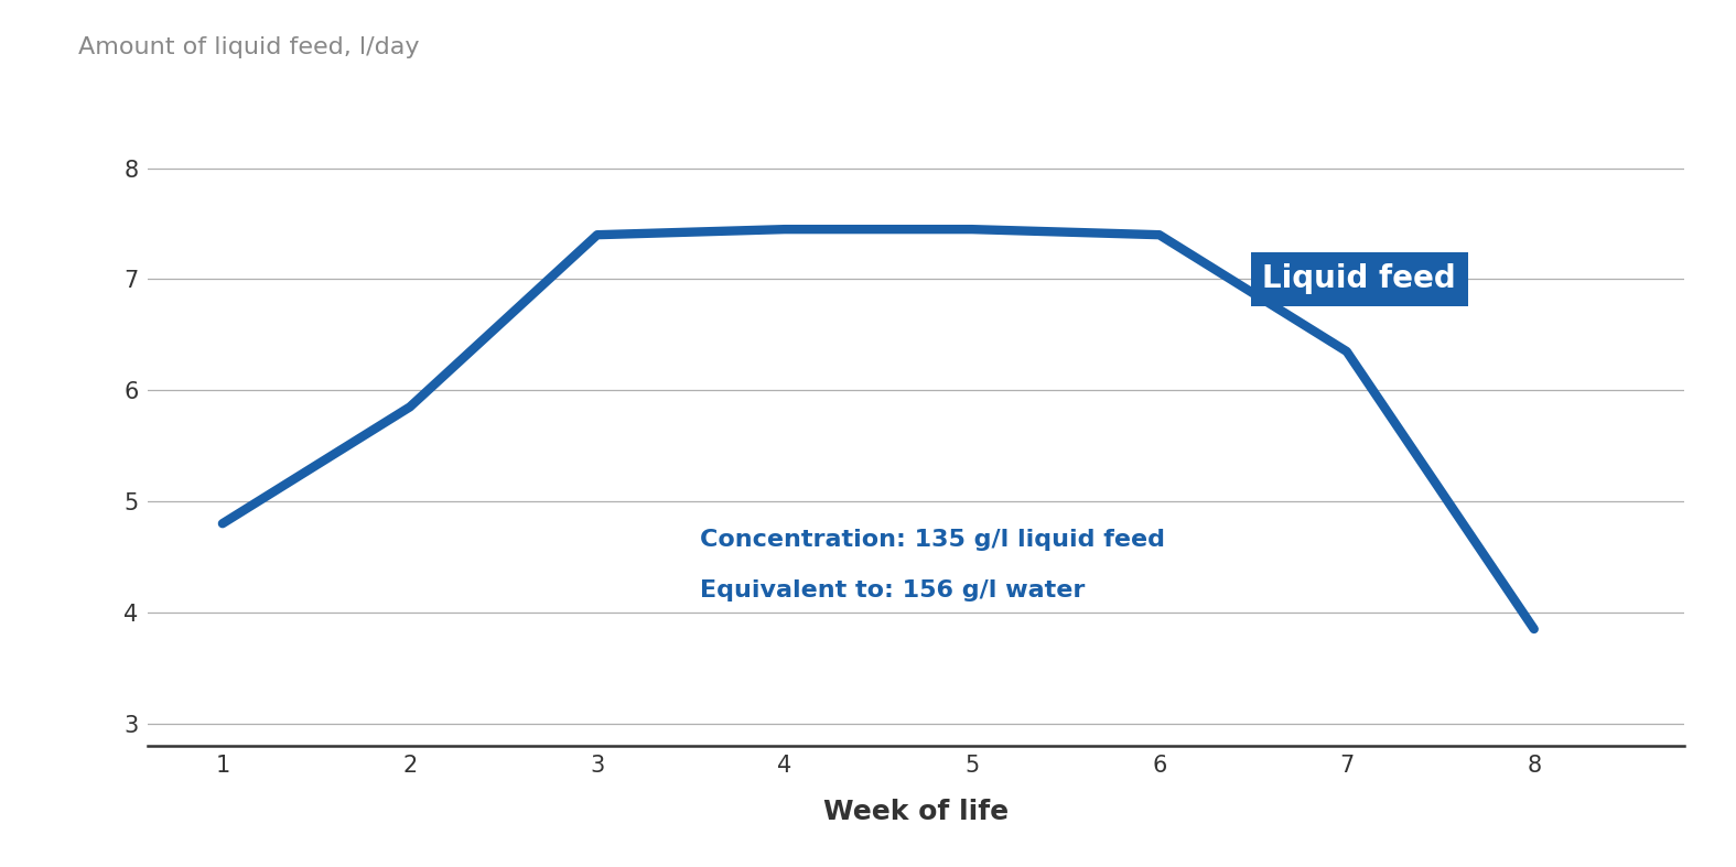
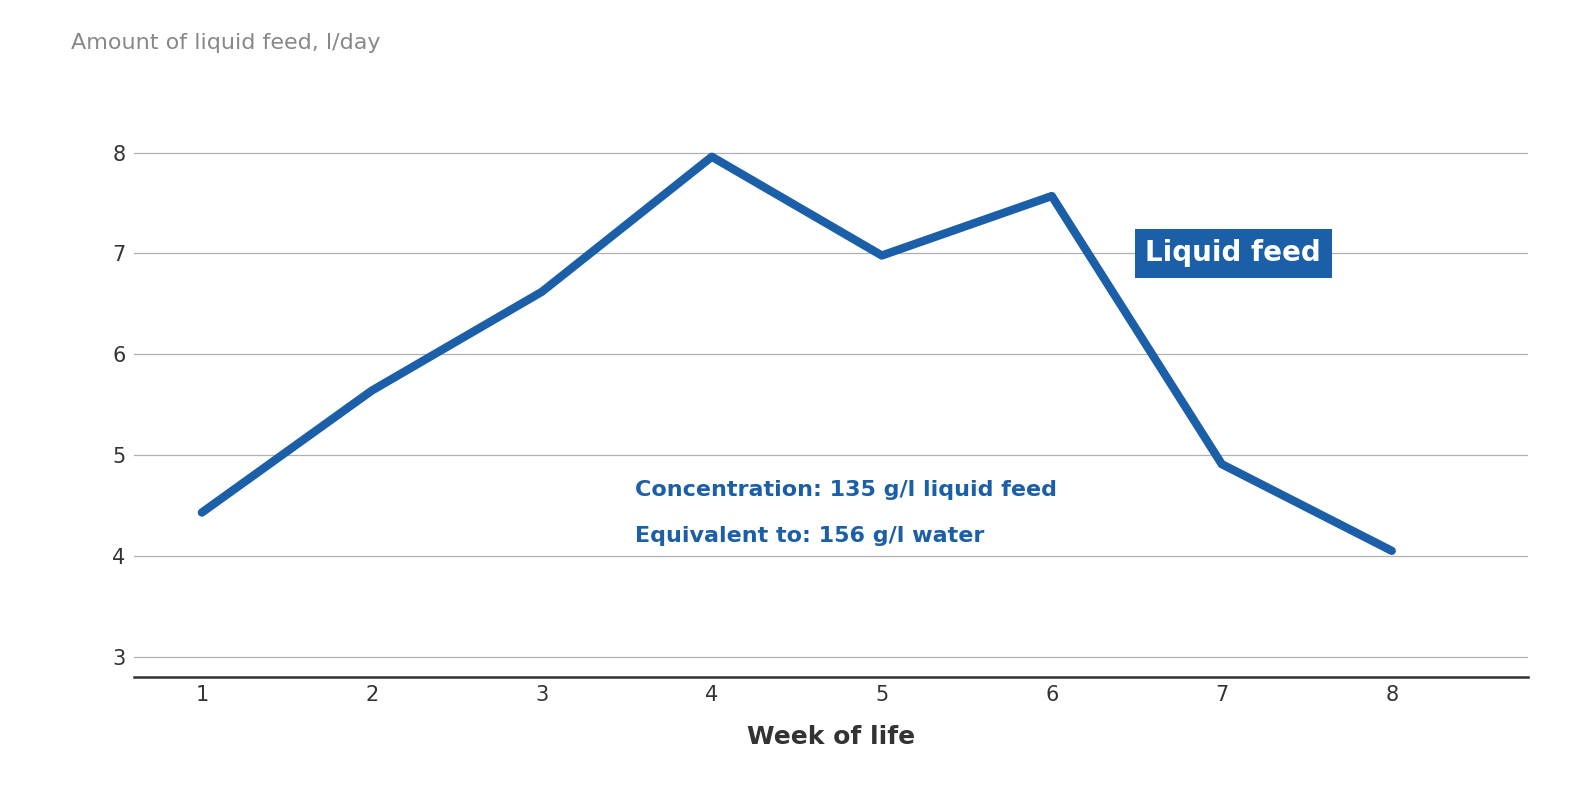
1: 4.80 -> 4.43
2: 5.85 -> 5.64
3: 7.40 -> 6.62
4: 7.45 -> 7.96
5: 7.45 -> 6.98
6: 7.40 -> 7.57
7: 6.35 -> 4.91
8: 3.85 -> 4.05
